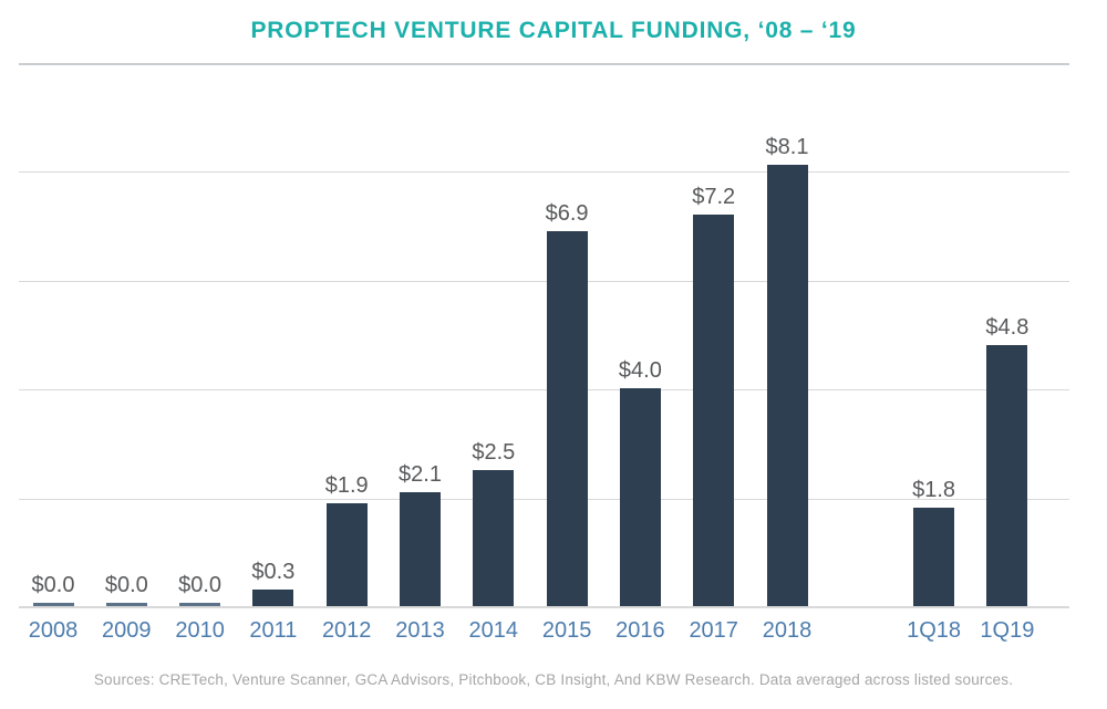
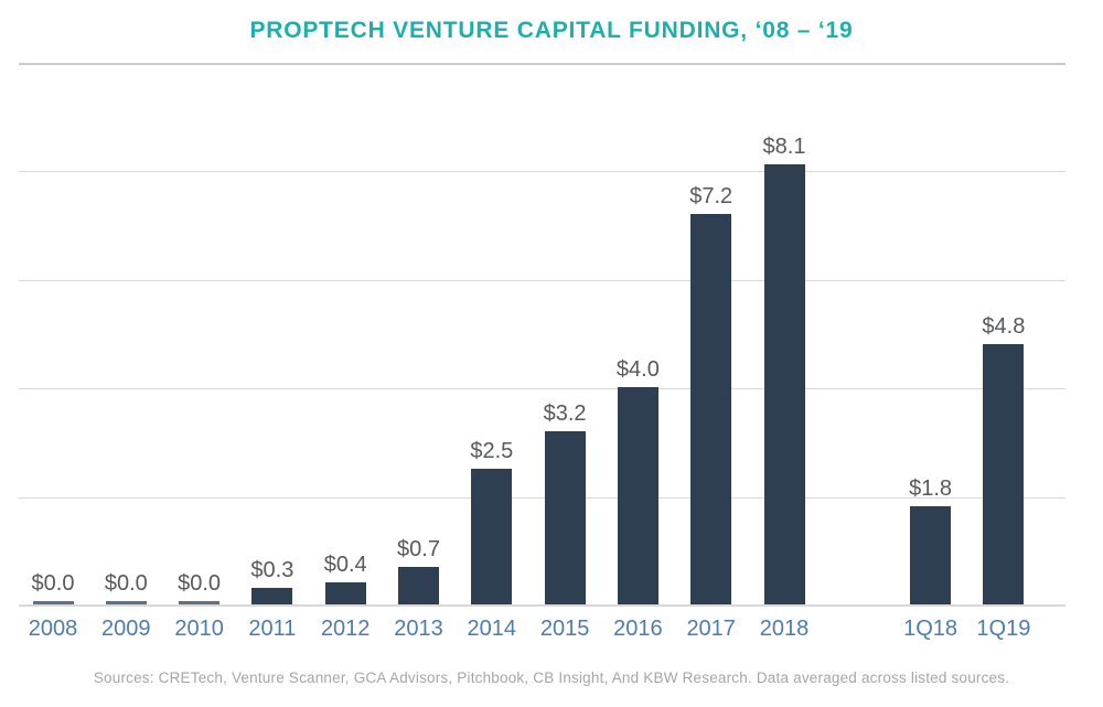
2012: $1.9 -> $0.4
2013: $2.1 -> $0.7
2015: $6.9 -> $3.2
